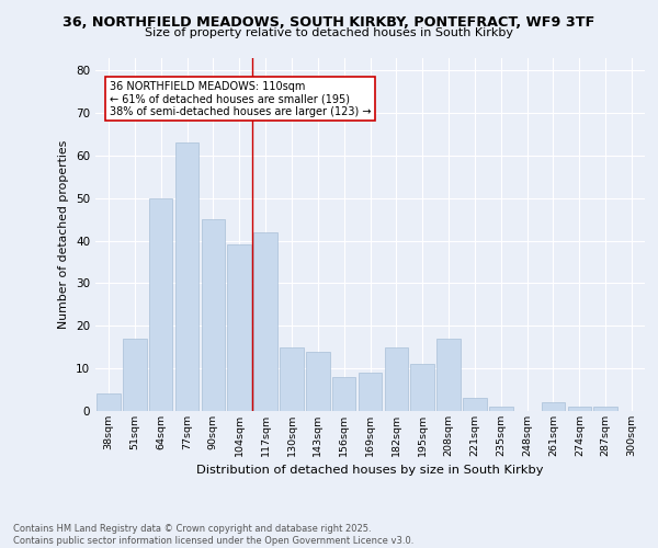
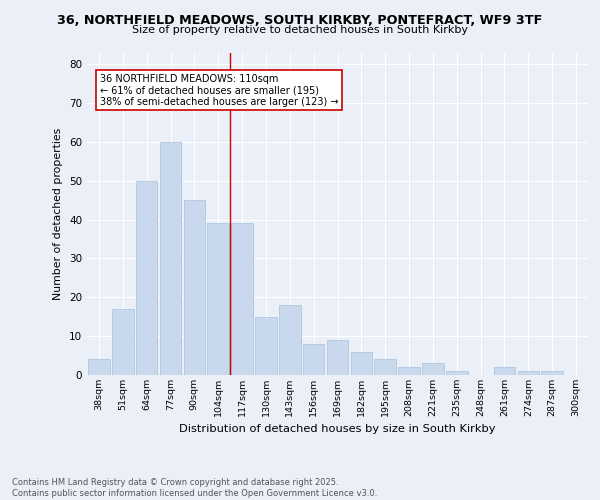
77sqm: 63 -> 60
117sqm: 42 -> 39
143sqm: 14 -> 18
182sqm: 15 -> 6
195sqm: 11 -> 4
208sqm: 17 -> 2
